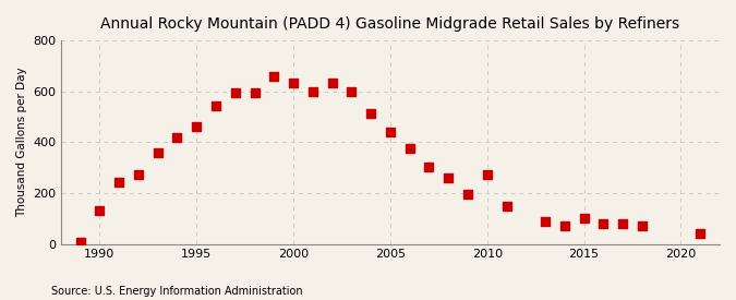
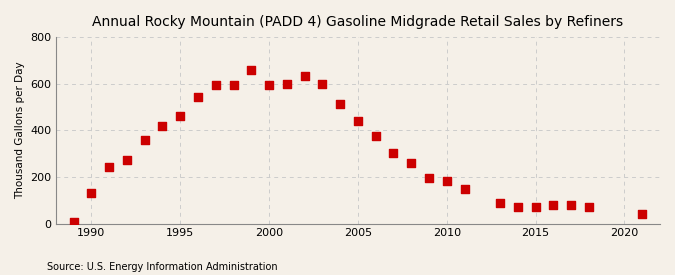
2000: 635 -> 595
2010: 275 -> 185
2015: 100 -> 72
